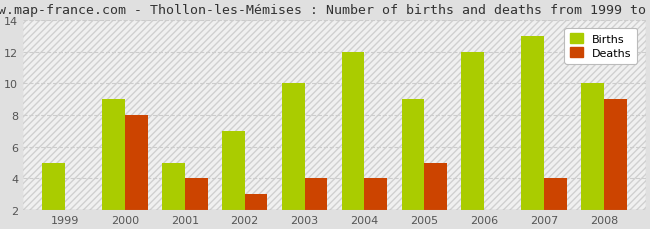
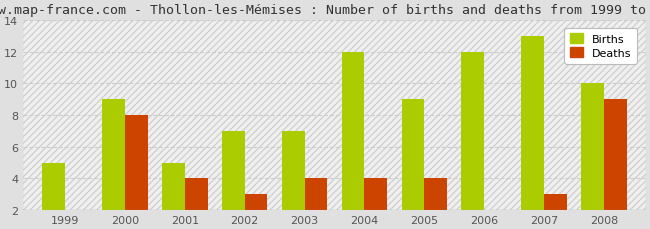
Births/2003: 10 -> 7
Deaths/2005: 5 -> 4
Deaths/2007: 4 -> 3
